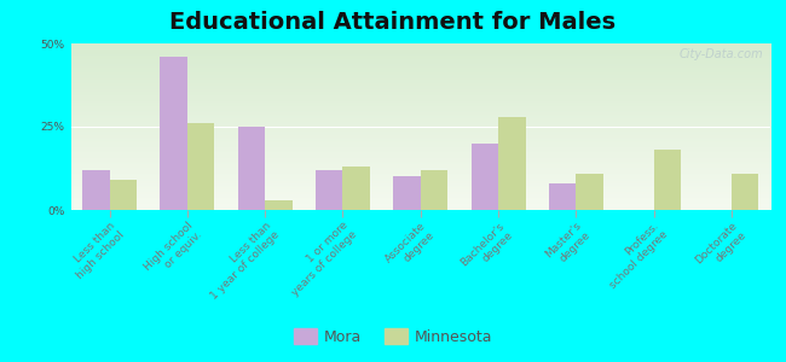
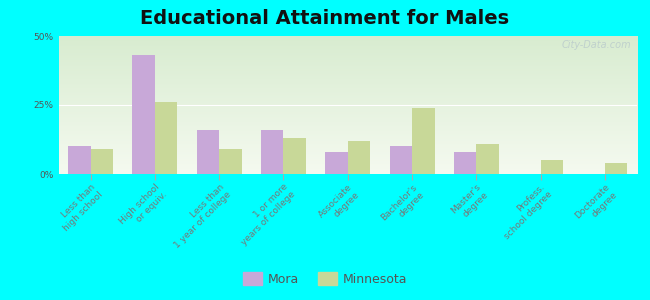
Mora/Less than high school: 12% -> 10%
Mora/High school or equiv.: 46% -> 43%
Mora/Less than 1 year of college: 25% -> 16%
Minnesota/Less than 1 year of college: 3% -> 9%
Mora/1 or more years of college: 12% -> 16%
Mora/Associate degree: 10% -> 8%
Mora/Bachelor's degree: 20% -> 10%
Minnesota/Bachelor's degree: 28% -> 24%
Minnesota/Profess. school degree: 18% -> 5%
Minnesota/Doctorate degree: 11% -> 4%
